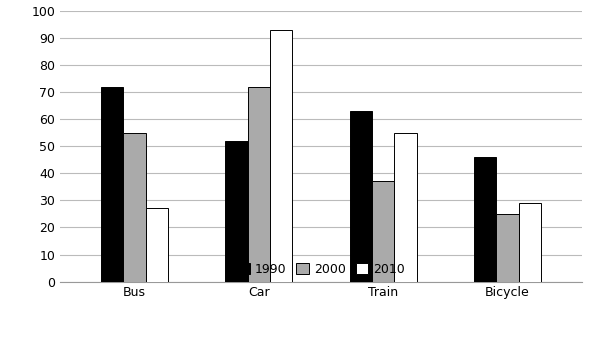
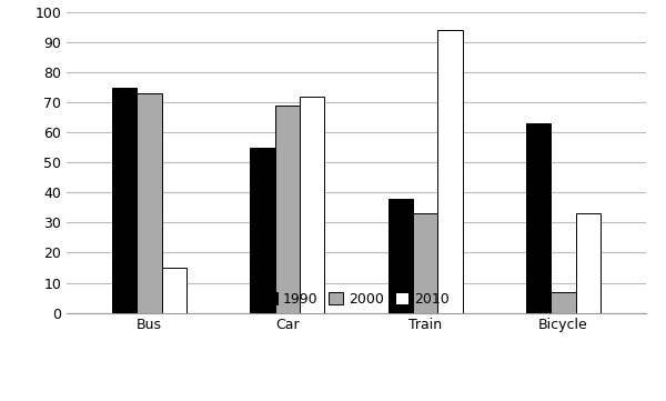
1990/Bus: 72 -> 75
2000/Bus: 55 -> 73
2010/Bus: 27 -> 15
1990/Car: 52 -> 55
2000/Car: 72 -> 69
2010/Car: 93 -> 72
1990/Train: 63 -> 38
2000/Train: 37 -> 33
2010/Train: 55 -> 94
1990/Bicycle: 46 -> 63
2000/Bicycle: 25 -> 7
2010/Bicycle: 29 -> 33
